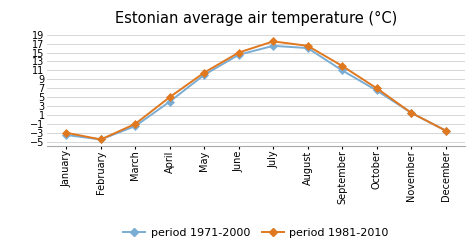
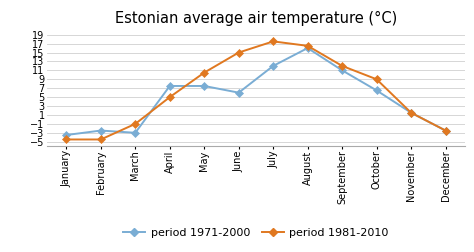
period 1981-2010/January: -3.0 -> -4.5
period 1971-2000/February: -4.5 -> -2.5
period 1971-2000/March: -1.5 -> -3.0
period 1971-2000/April: 4.0 -> 7.5
period 1971-2000/May: 10.0 -> 7.5
period 1971-2000/June: 14.5 -> 6.0
period 1971-2000/July: 16.5 -> 12.0
period 1981-2010/October: 7.0 -> 9.0
